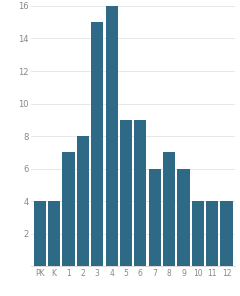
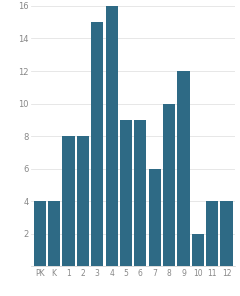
1: 7 -> 8
8: 7 -> 10
9: 6 -> 12
10: 4 -> 2
